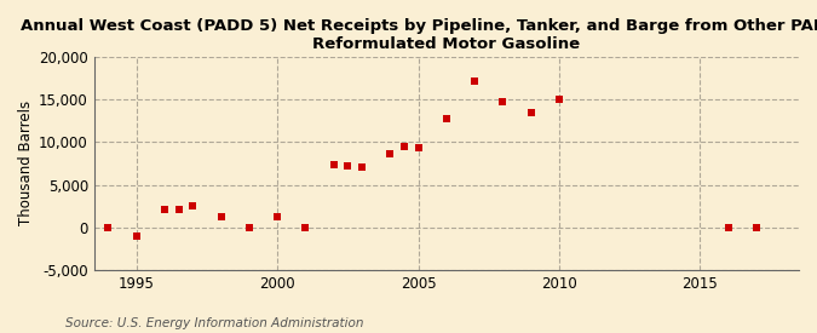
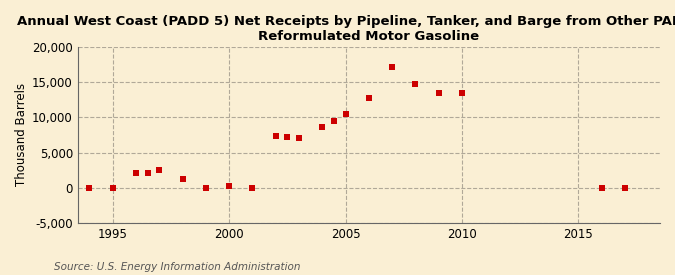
1995: -1,000 -> -100
2000: 1,200 -> 300
2005: 9,400 -> 10,500
2010: 15,000 -> 13,500
